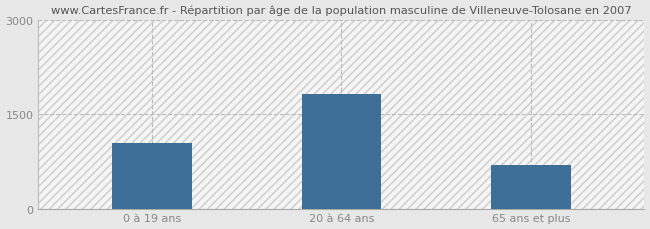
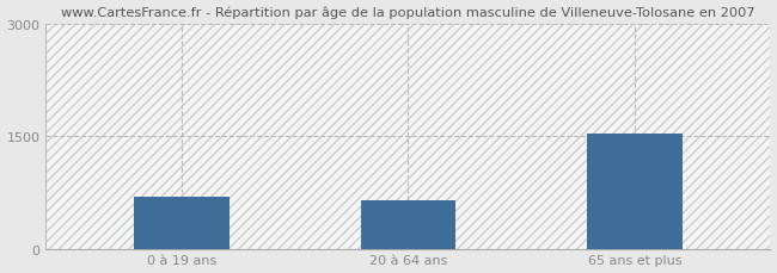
0 à 19 ans: 1050 -> 700
20 à 64 ans: 1820 -> 640
65 ans et plus: 700 -> 1540
